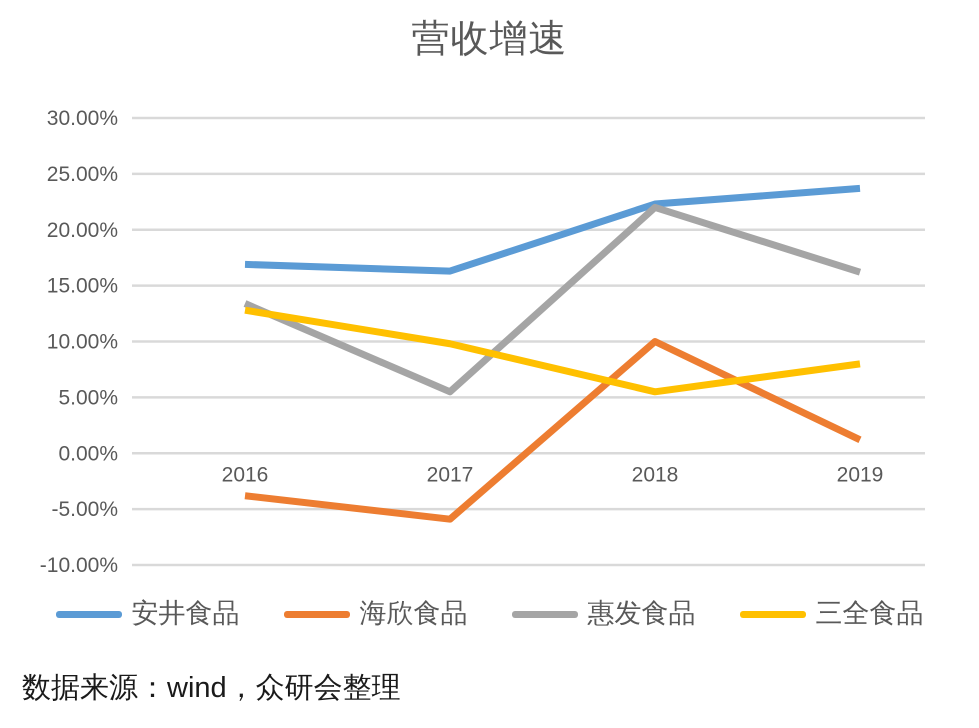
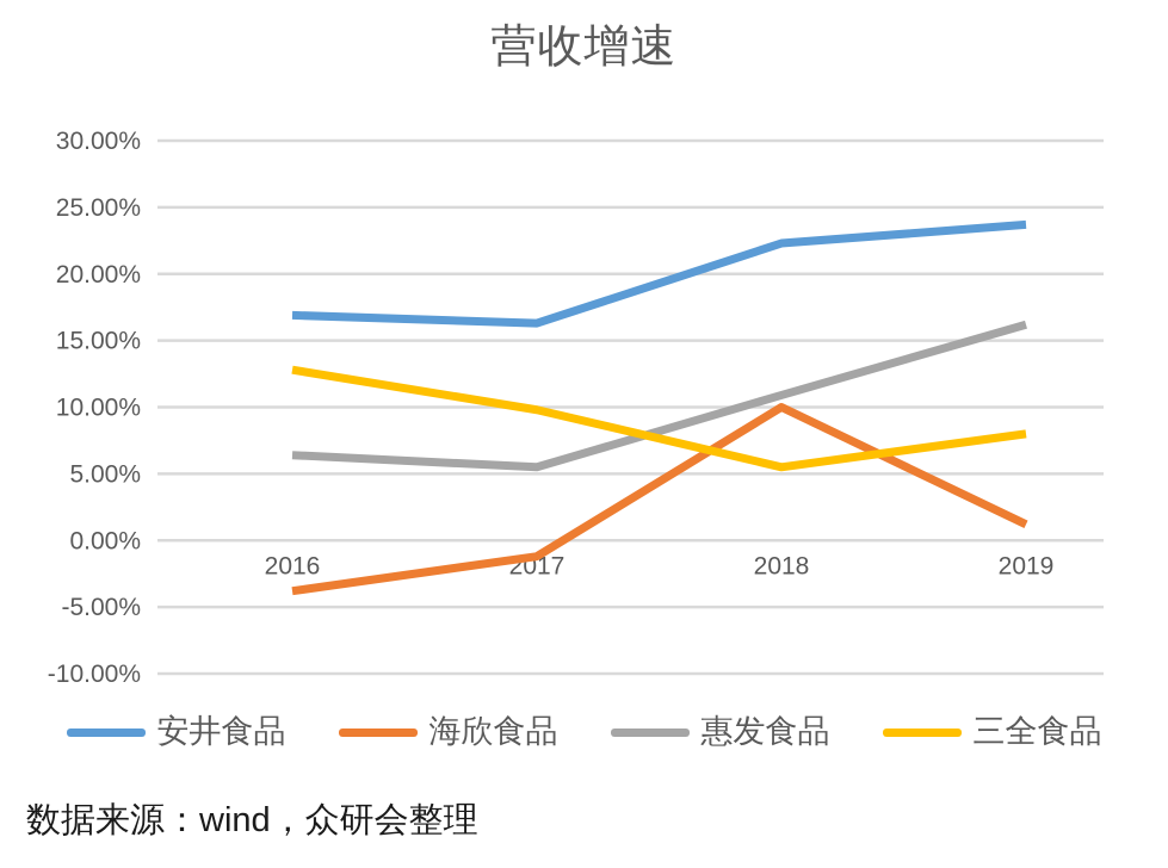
惠发食品/2016: 13.4% -> 6.4%
海欣食品/2017: -5.9% -> -1.2%
惠发食品/2018: 22.0% -> 10.9%
